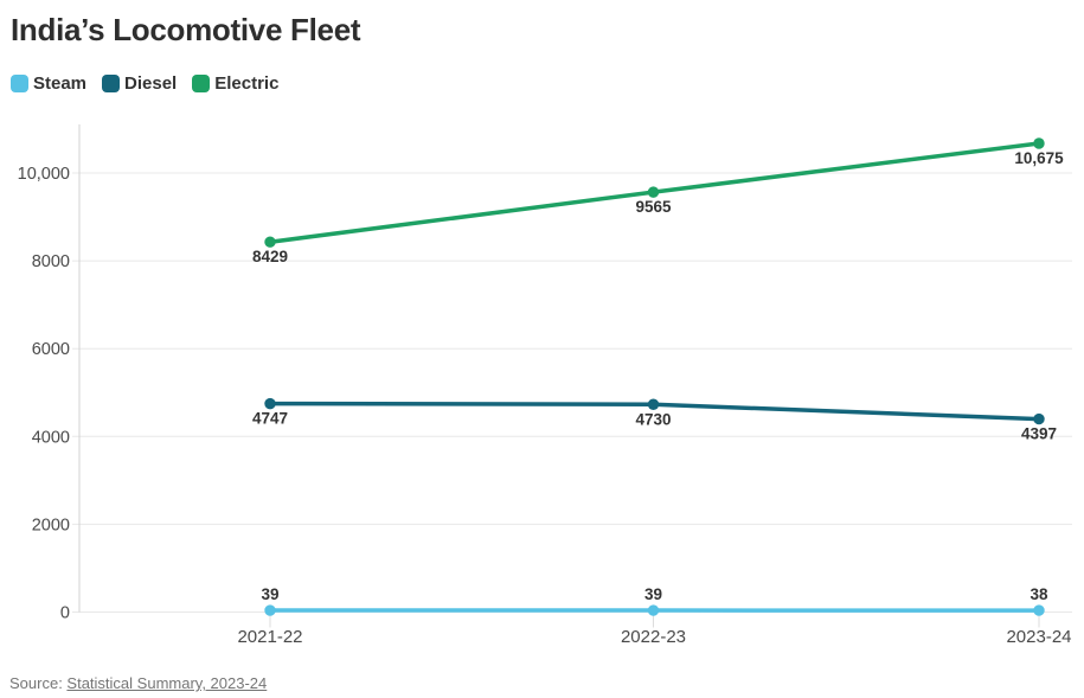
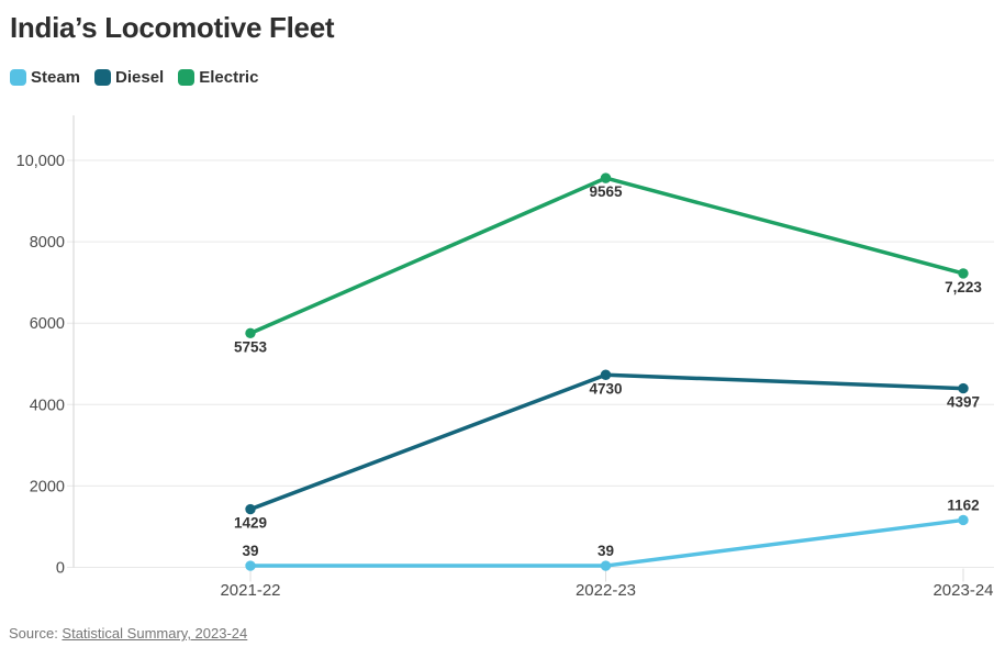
Diesel/2021-22: 4747 -> 1429
Electric/2021-22: 8429 -> 5753
Steam/2023-24: 38 -> 1162
Electric/2023-24: 10,675 -> 7,223
